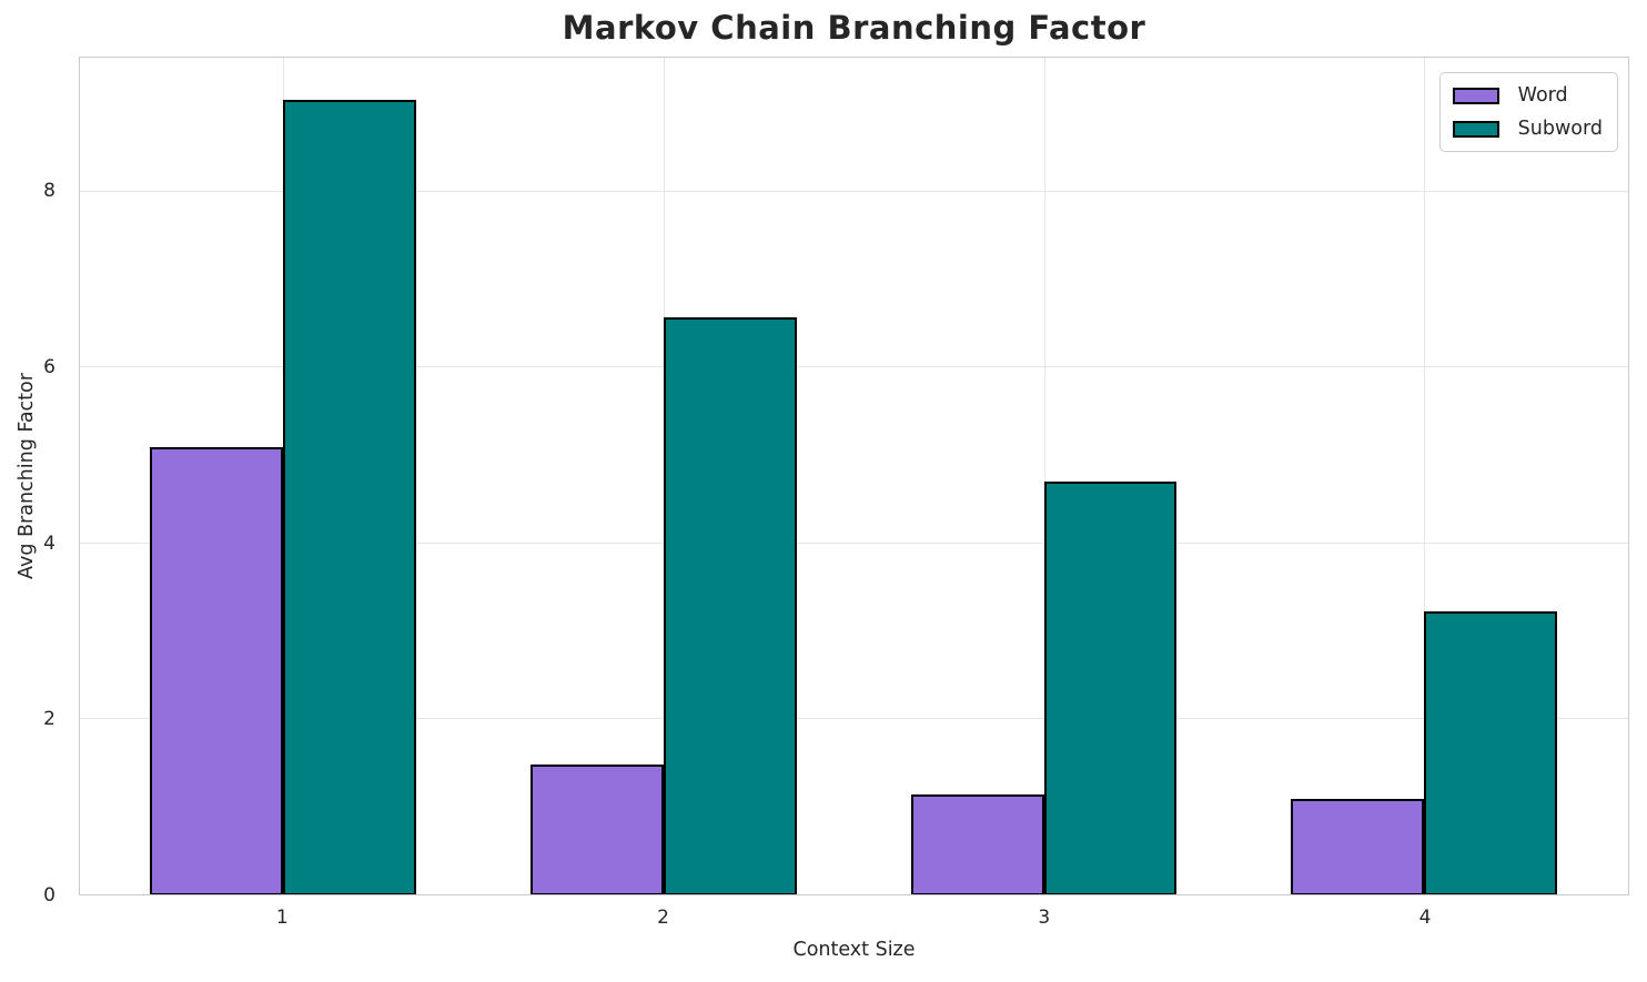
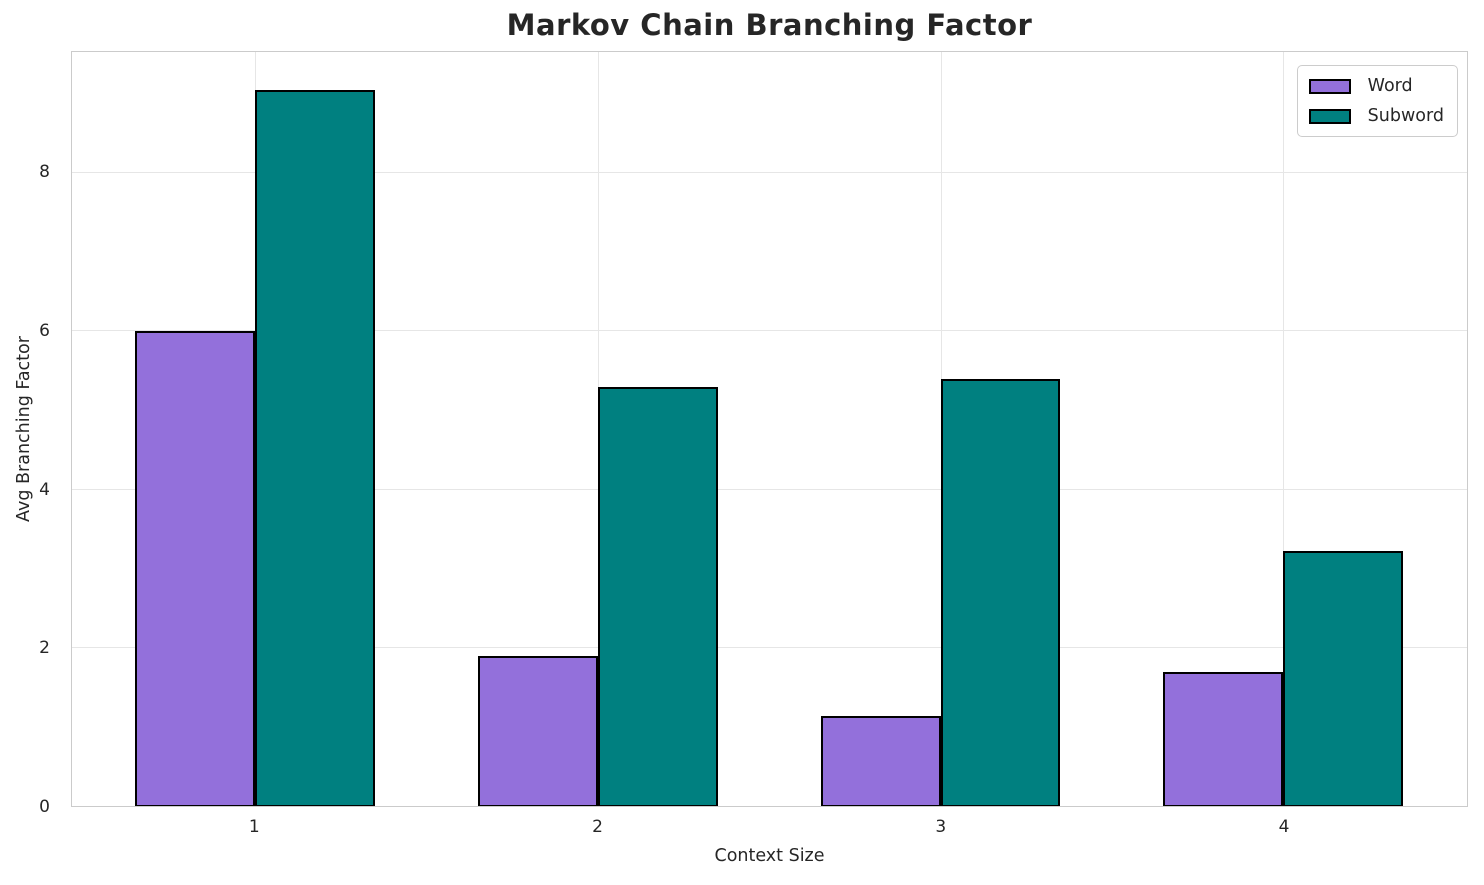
Word/1: 5.1 -> 6.0
Word/2: 1.5 -> 1.9
Subword/2: 6.6 -> 5.3
Subword/3: 4.7 -> 5.4
Word/4: 1.1 -> 1.7
